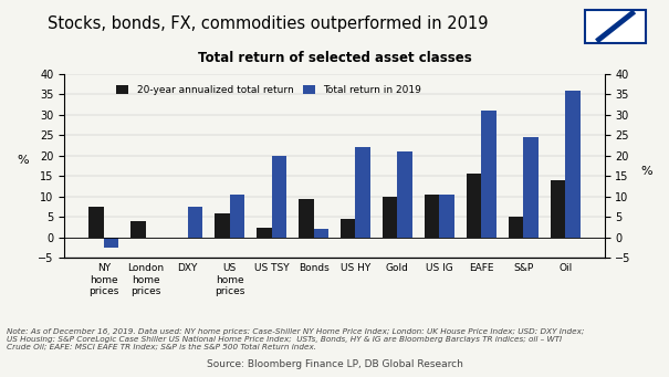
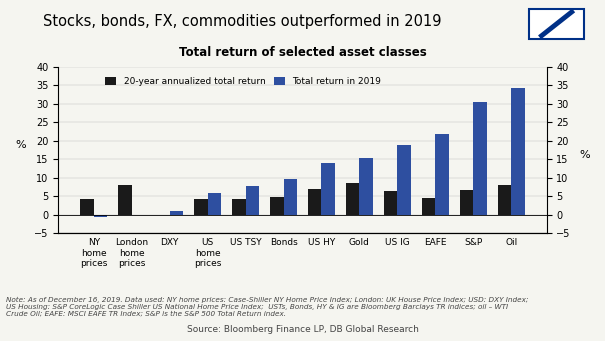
20-year annualized total return/NY home prices: 7.5 -> 4.2
Total return in 2019/NY home prices: -2.5 -> -0.5
20-year annualized total return/London home prices: 4.0 -> 8.0
Total return in 2019/DXY: 7.5 -> 1.0
20-year annualized total return/US home prices: 6.0 -> 4.2
Total return in 2019/US home prices: 10.5 -> 5.8
20-year annualized total return/US TSY: 2.5 -> 4.4
Total return in 2019/US TSY: 20.0 -> 7.9
20-year annualized total return/Bonds: 9.5 -> 4.9
Total return in 2019/Bonds: 2.0 -> 9.7
20-year annualized total return/US HY: 4.5 -> 7.0
Total return in 2019/US HY: 22.0 -> 14.1
20-year annualized total return/Gold: 10.0 -> 8.6
Total return in 2019/Gold: 21.0 -> 15.4
20-year annualized total return/US IG: 10.5 -> 6.4
Total return in 2019/US IG: 10.5 -> 18.8
20-year annualized total return/EAFE: 15.5 -> 4.5
Total return in 2019/EAFE: 31.0 -> 21.8
20-year annualized total return/S&P: 5.0 -> 6.8
Total return in 2019/S&P: 24.5 -> 30.6
20-year annualized total return/Oil: 14.0 -> 8.2
Total return in 2019/Oil: 36.0 -> 34.3
